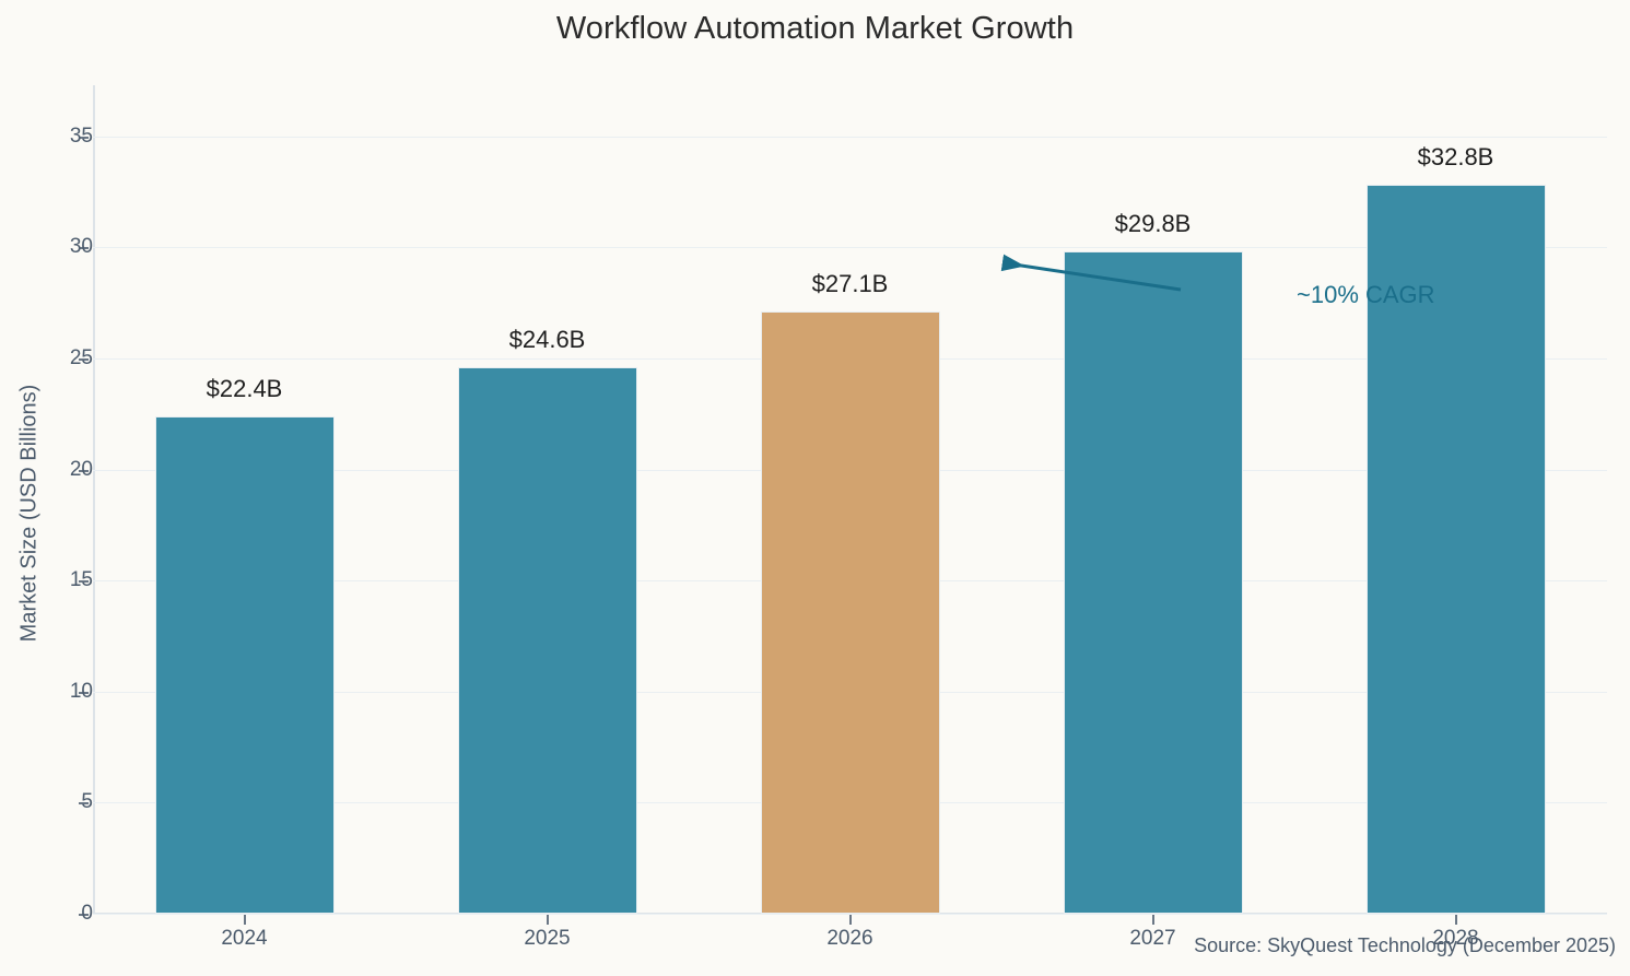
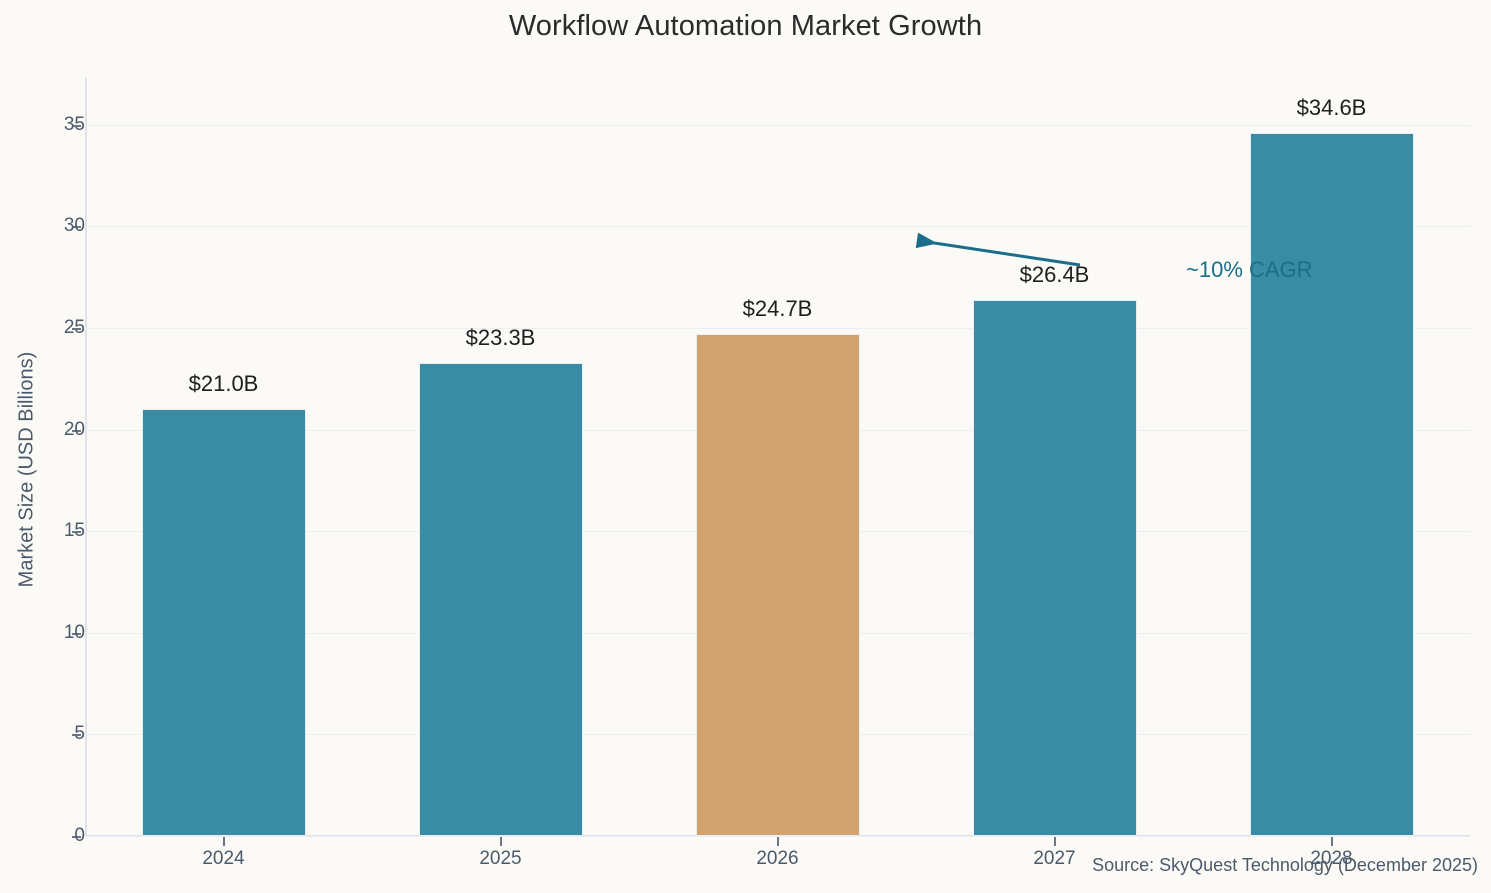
2024: $22.4B -> $21.0B
2025: $24.6B -> $23.3B
2026: $27.1B -> $24.7B
2027: $29.8B -> $26.4B
2028: $32.8B -> $34.6B
